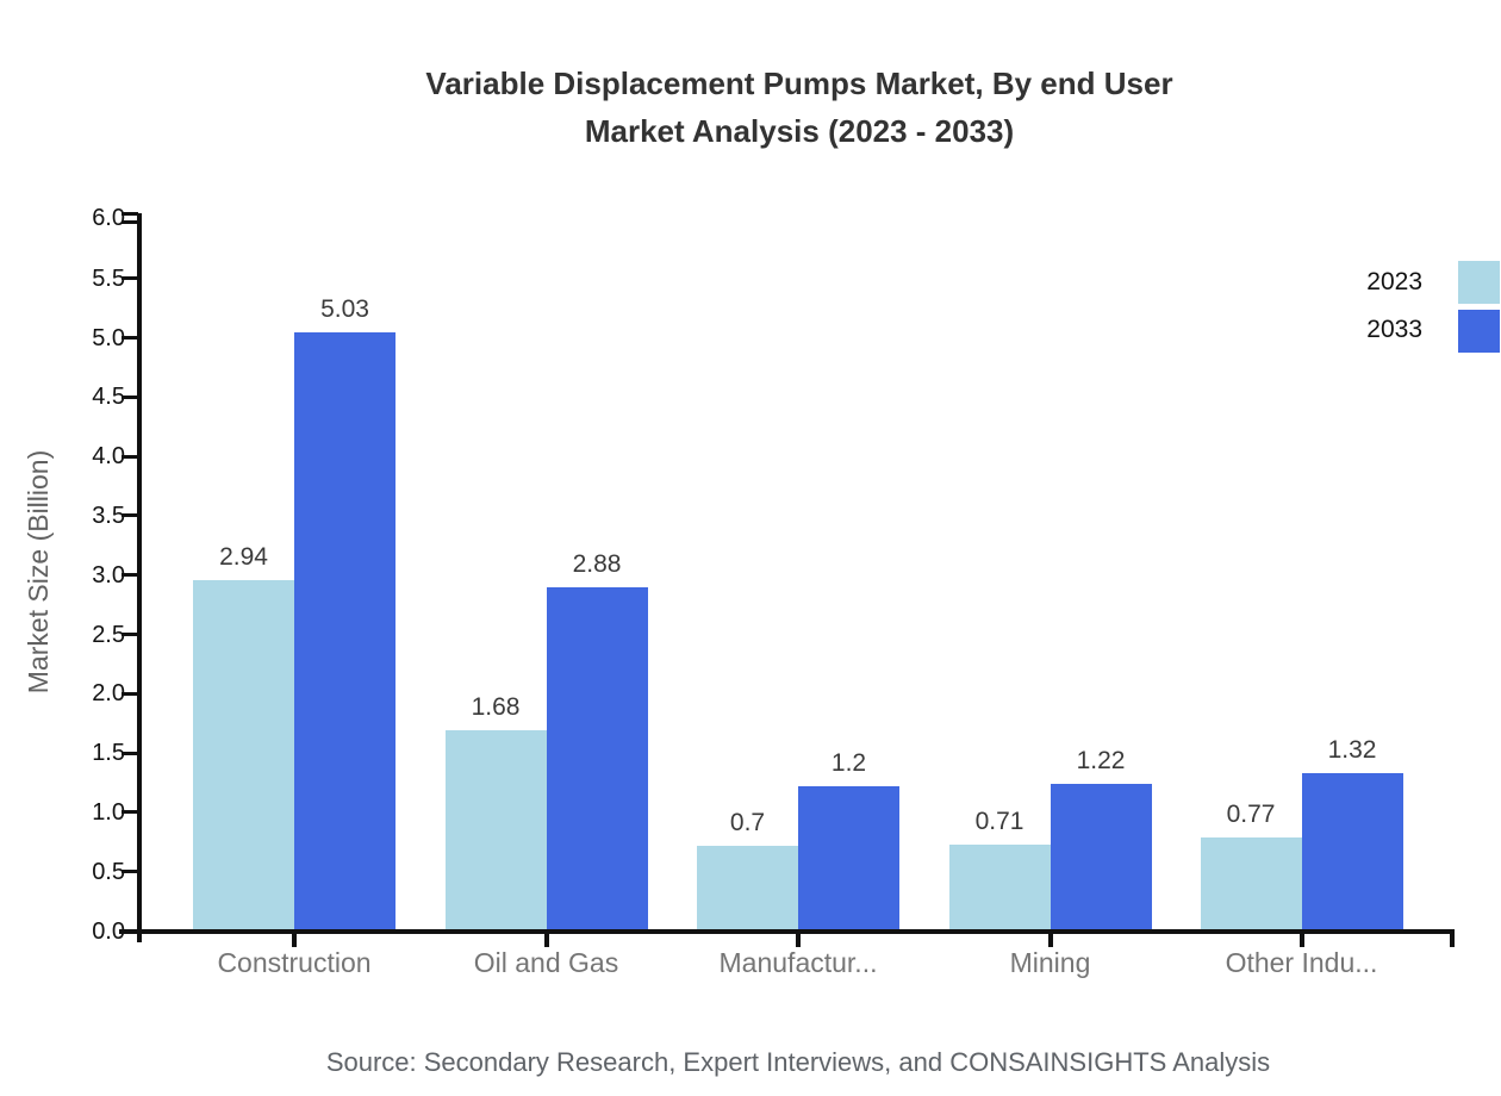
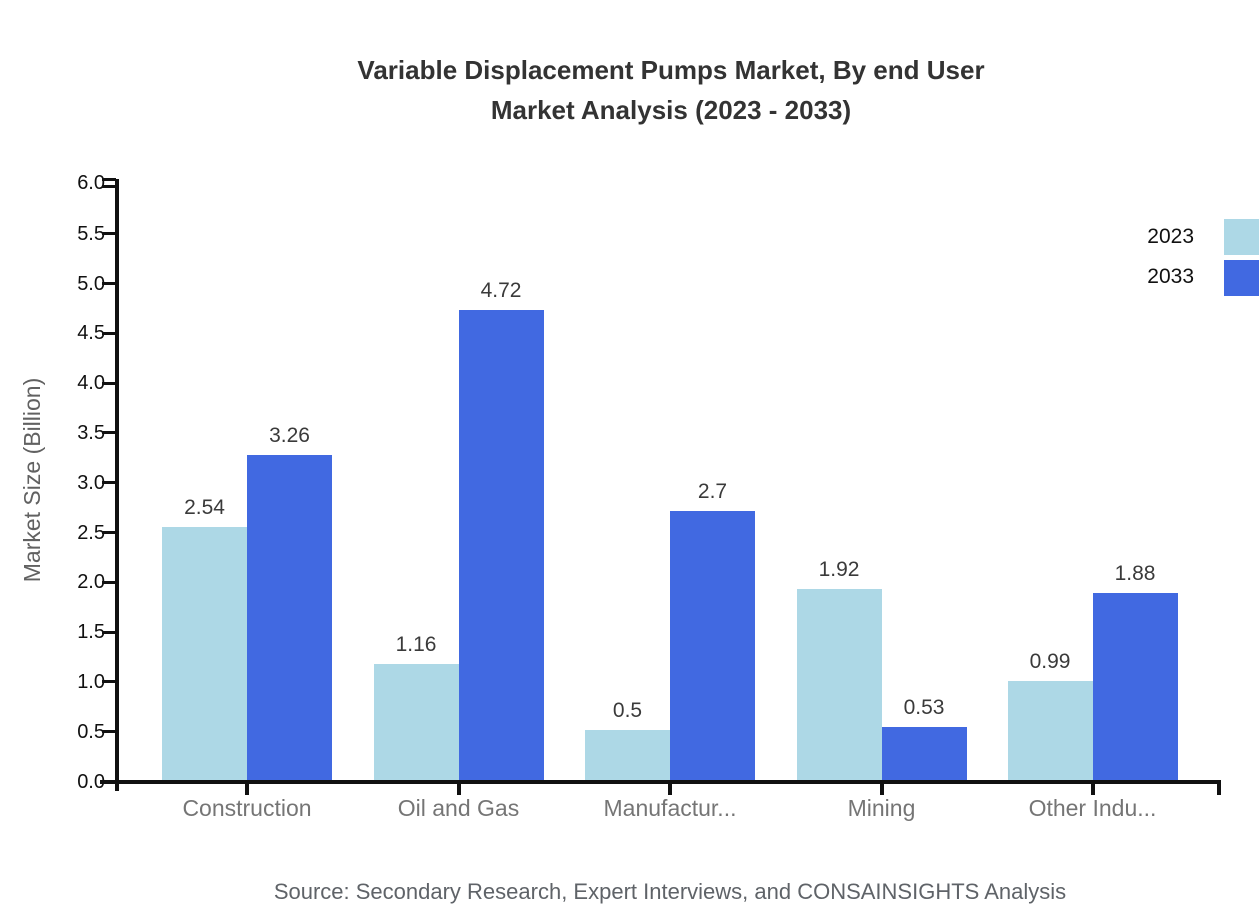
2023/Construction: 2.94 -> 2.54
2033/Construction: 5.03 -> 3.26
2023/Oil and Gas: 1.68 -> 1.16
2033/Oil and Gas: 2.88 -> 4.72
2023/Manufactur...: 0.7 -> 0.5
2033/Manufactur...: 1.2 -> 2.7
2023/Mining: 0.71 -> 1.92
2033/Mining: 1.22 -> 0.53
2023/Other Indu...: 0.77 -> 0.99
2033/Other Indu...: 1.32 -> 1.88
